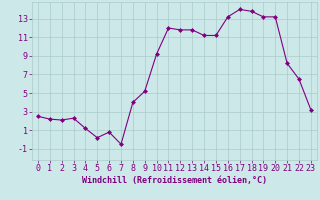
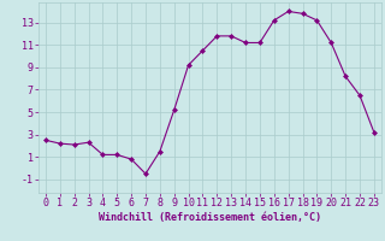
5: 0.2 -> 1.2
8: 4.0 -> 1.5
11: 12.0 -> 10.5
20: 13.2 -> 11.2
